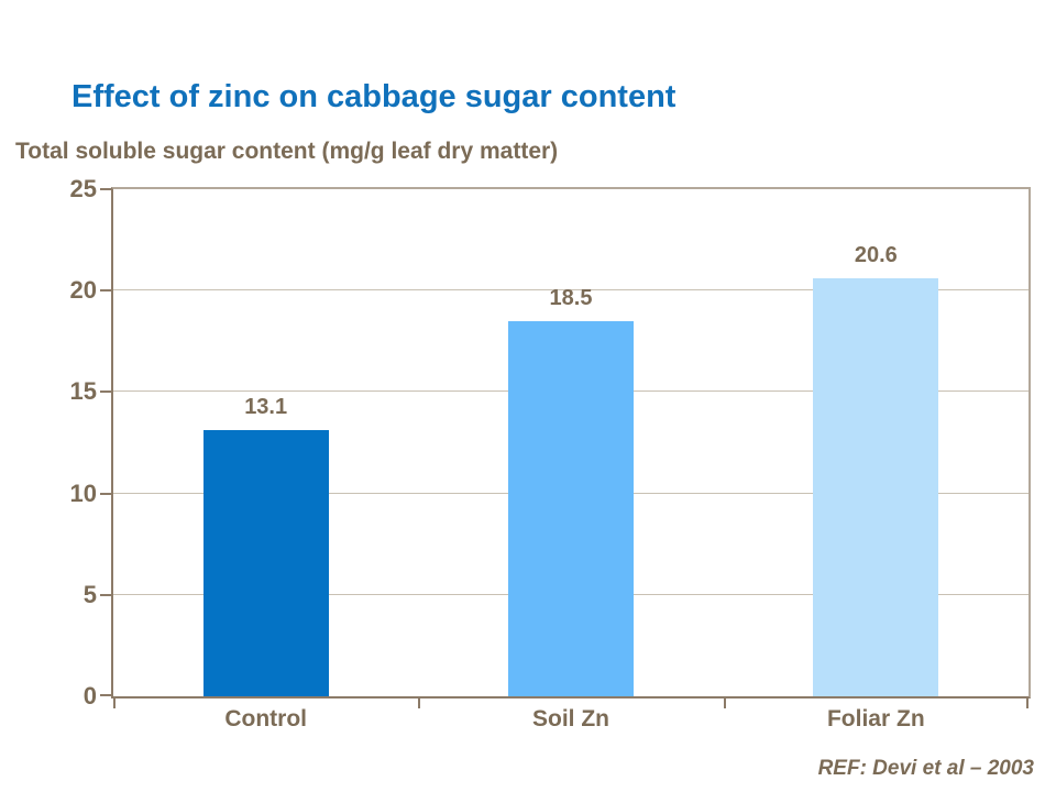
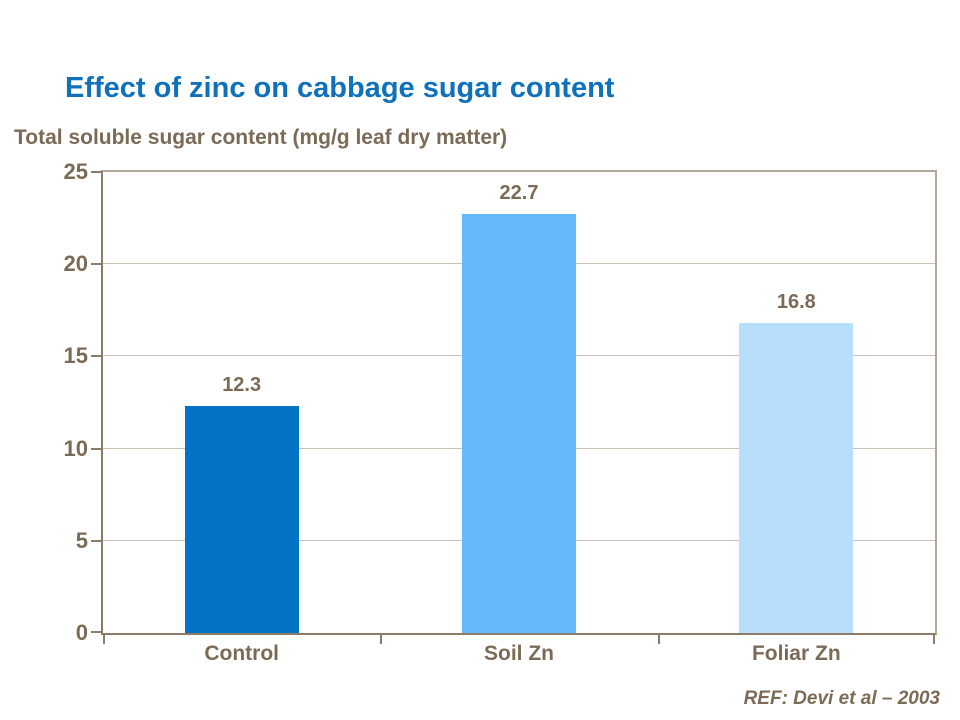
Control: 13.1 -> 12.3
Soil Zn: 18.5 -> 22.7
Foliar Zn: 20.6 -> 16.8
